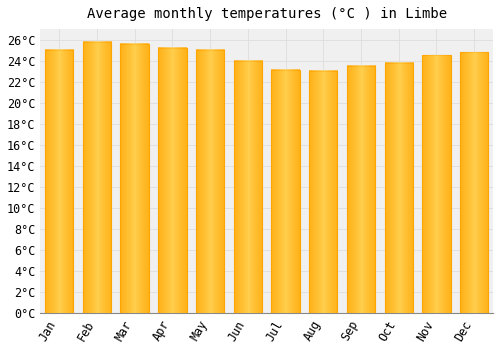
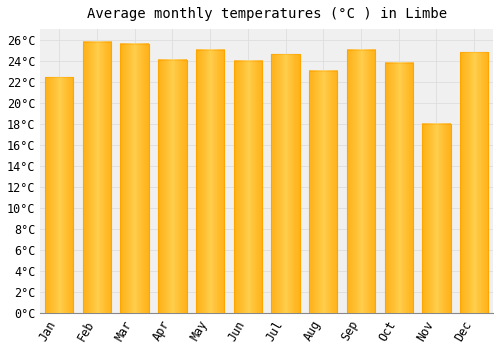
Jan: 25.0°C -> 22.4°C
Apr: 25.2°C -> 24.1°C
Jul: 23.1°C -> 24.6°C
Sep: 23.5°C -> 25.0°C
Nov: 24.5°C -> 18.0°C
